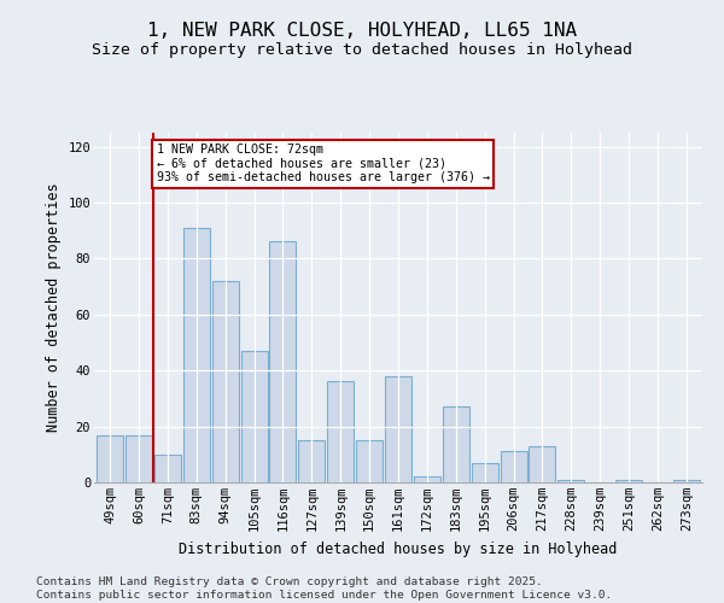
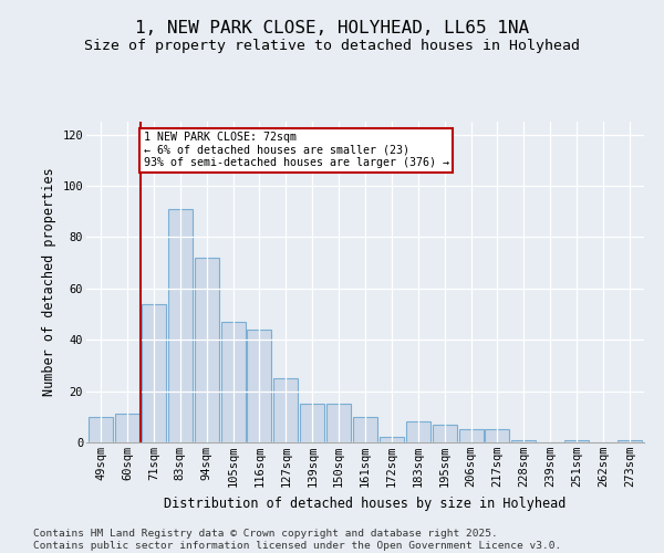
49sqm: 17 -> 10
60sqm: 17 -> 11
71sqm: 10 -> 54
116sqm: 86 -> 44
127sqm: 15 -> 25
139sqm: 36 -> 15
161sqm: 38 -> 10
183sqm: 27 -> 8
206sqm: 11 -> 5
217sqm: 13 -> 5
